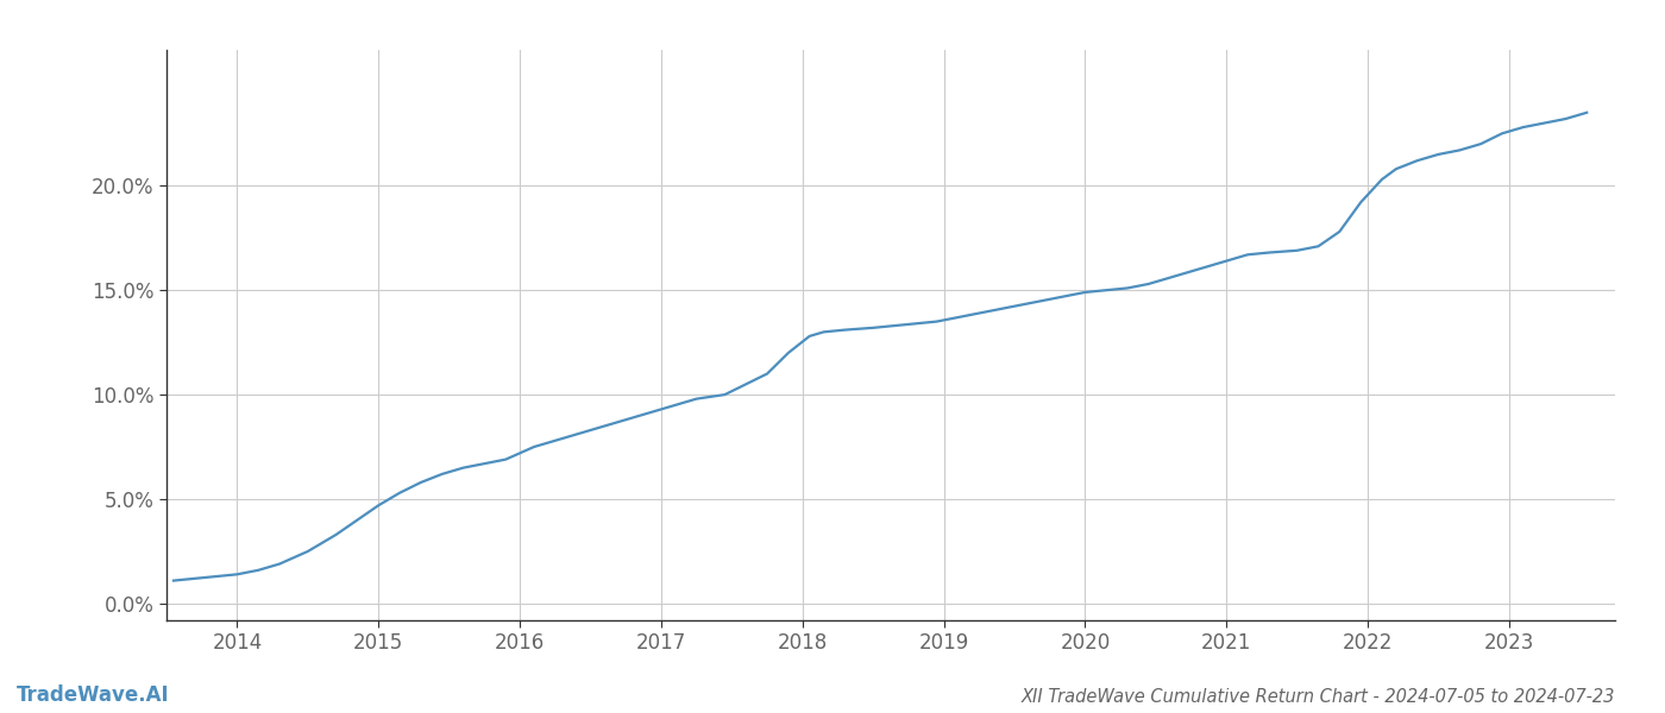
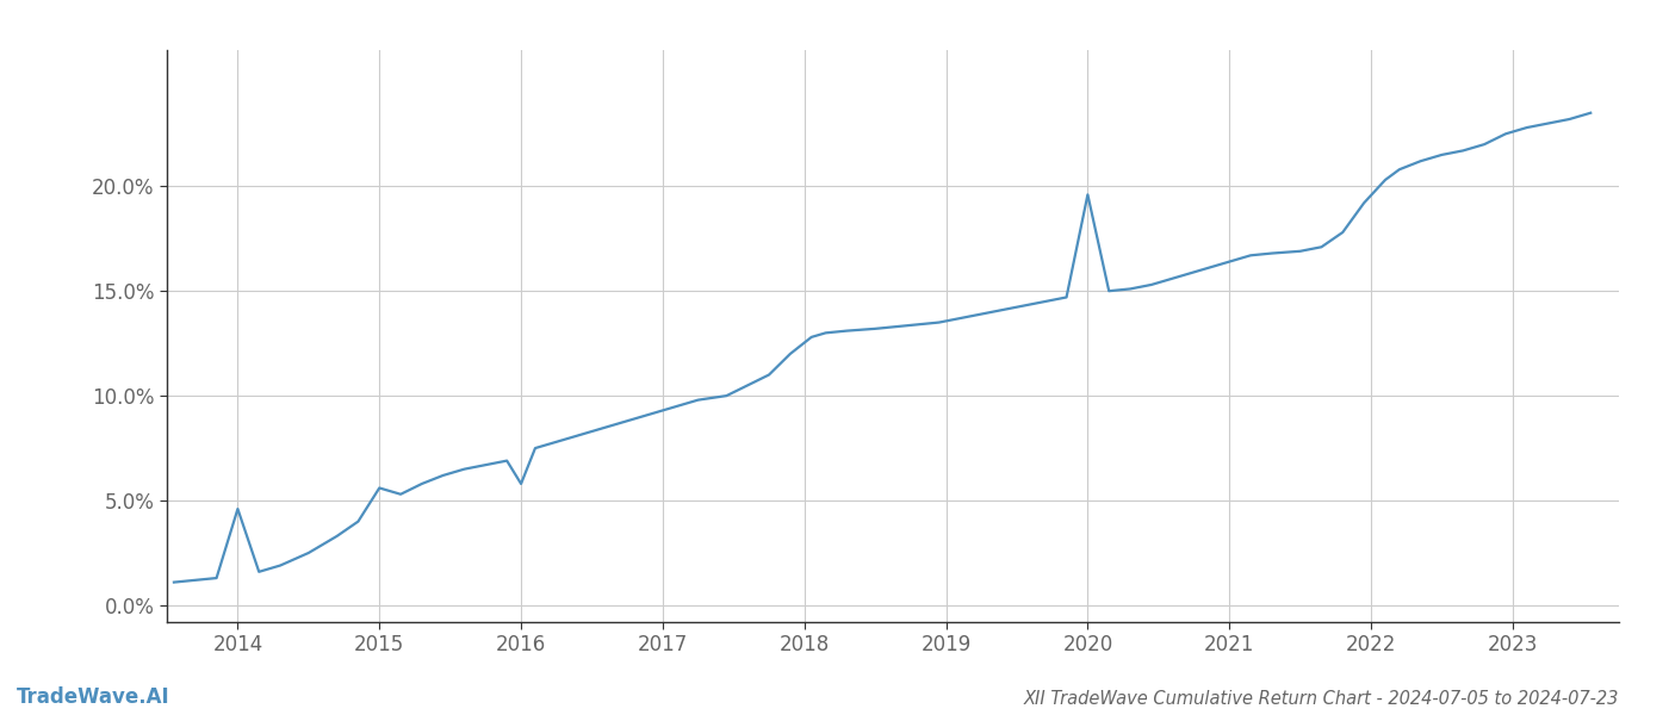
2014: 1.4% -> 4.6%
2015: 4.7% -> 5.6%
2016: 7.2% -> 5.8%
2020: 14.9% -> 19.6%
